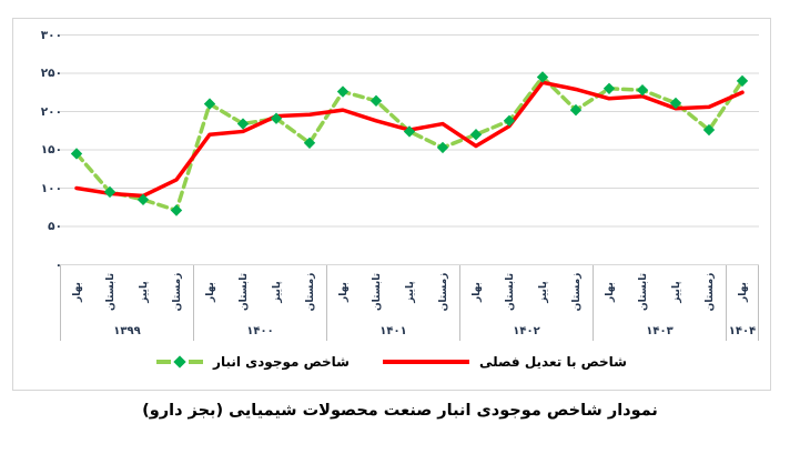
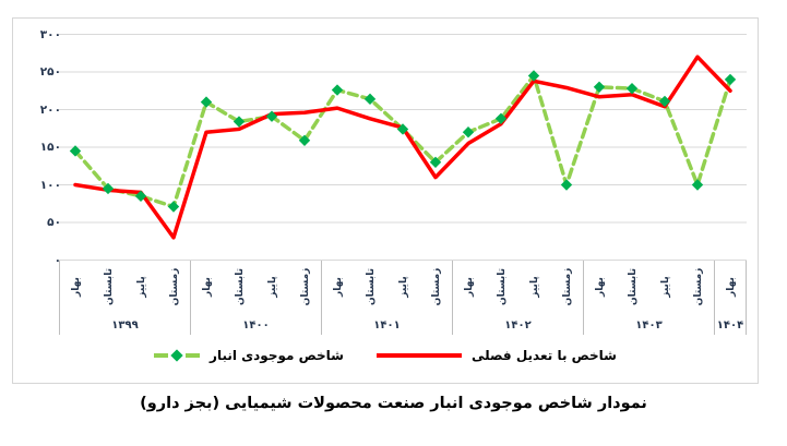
شاخص با تعدیل فصلی/زمستان ۱۳۹۹: 110 -> 30
شاخص موجودی انبار/زمستان ۱۴۰۱: 150 -> 130
شاخص با تعدیل فصلی/زمستان ۱۴۰۱: 180 -> 110
شاخص موجودی انبار/زمستان ۱۴۰۲: 200 -> 100
شاخص موجودی انبار/زمستان ۱۴۰۳: 180 -> 100
شاخص با تعدیل فصلی/زمستان ۱۴۰۳: 210 -> 270
